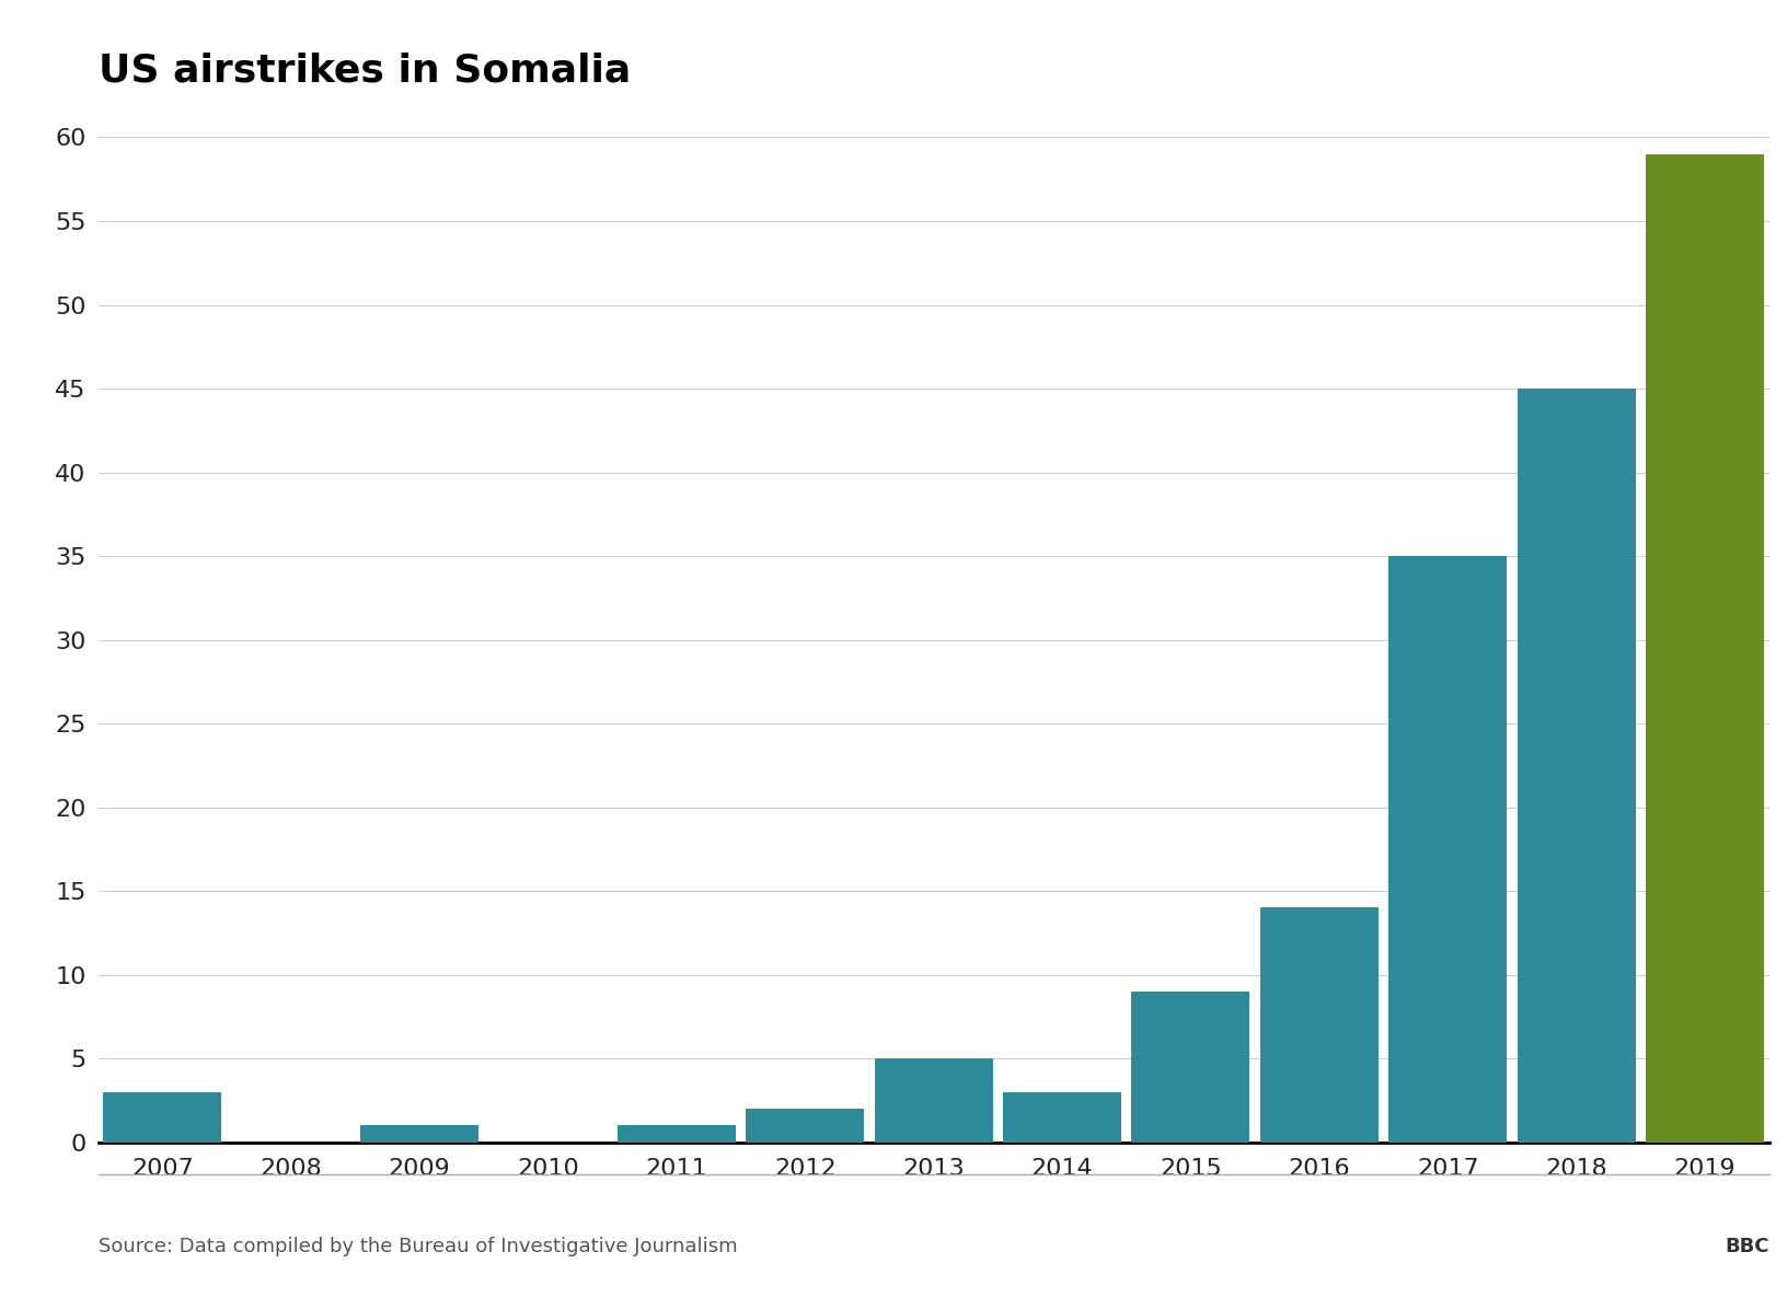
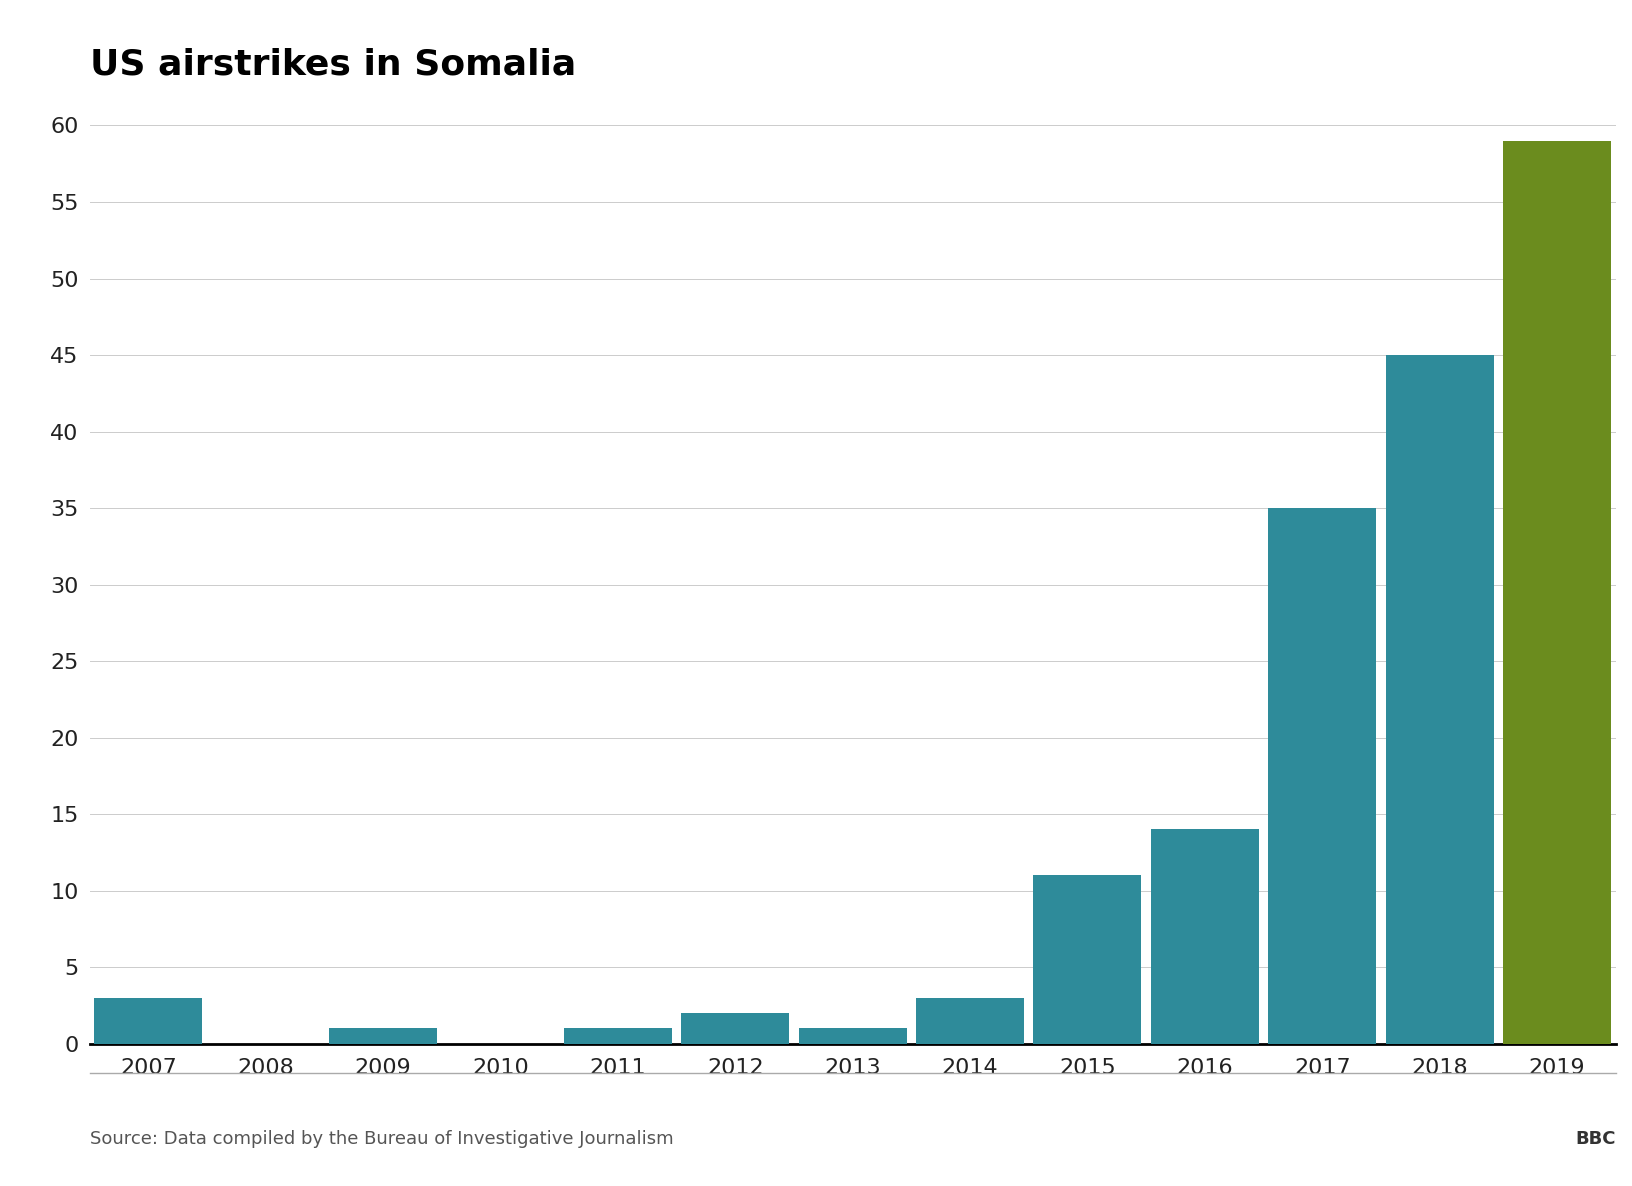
2013: 5 -> 1
2015: 9 -> 11
